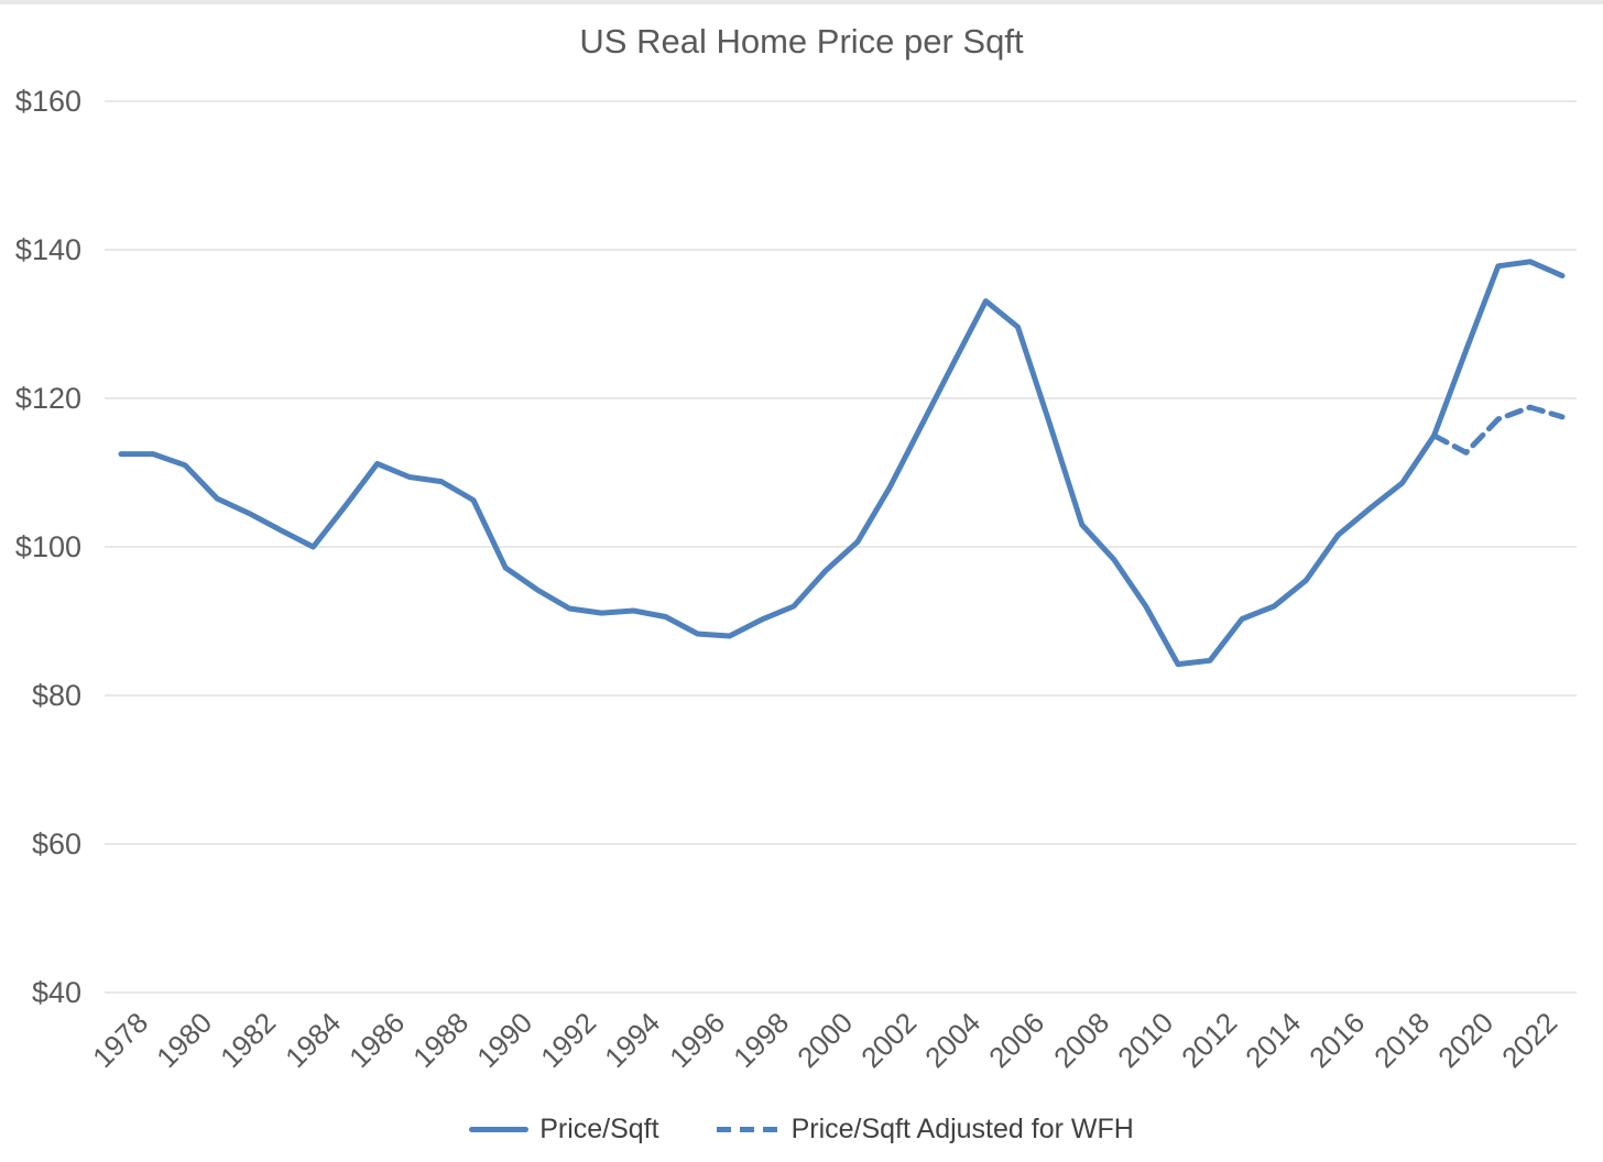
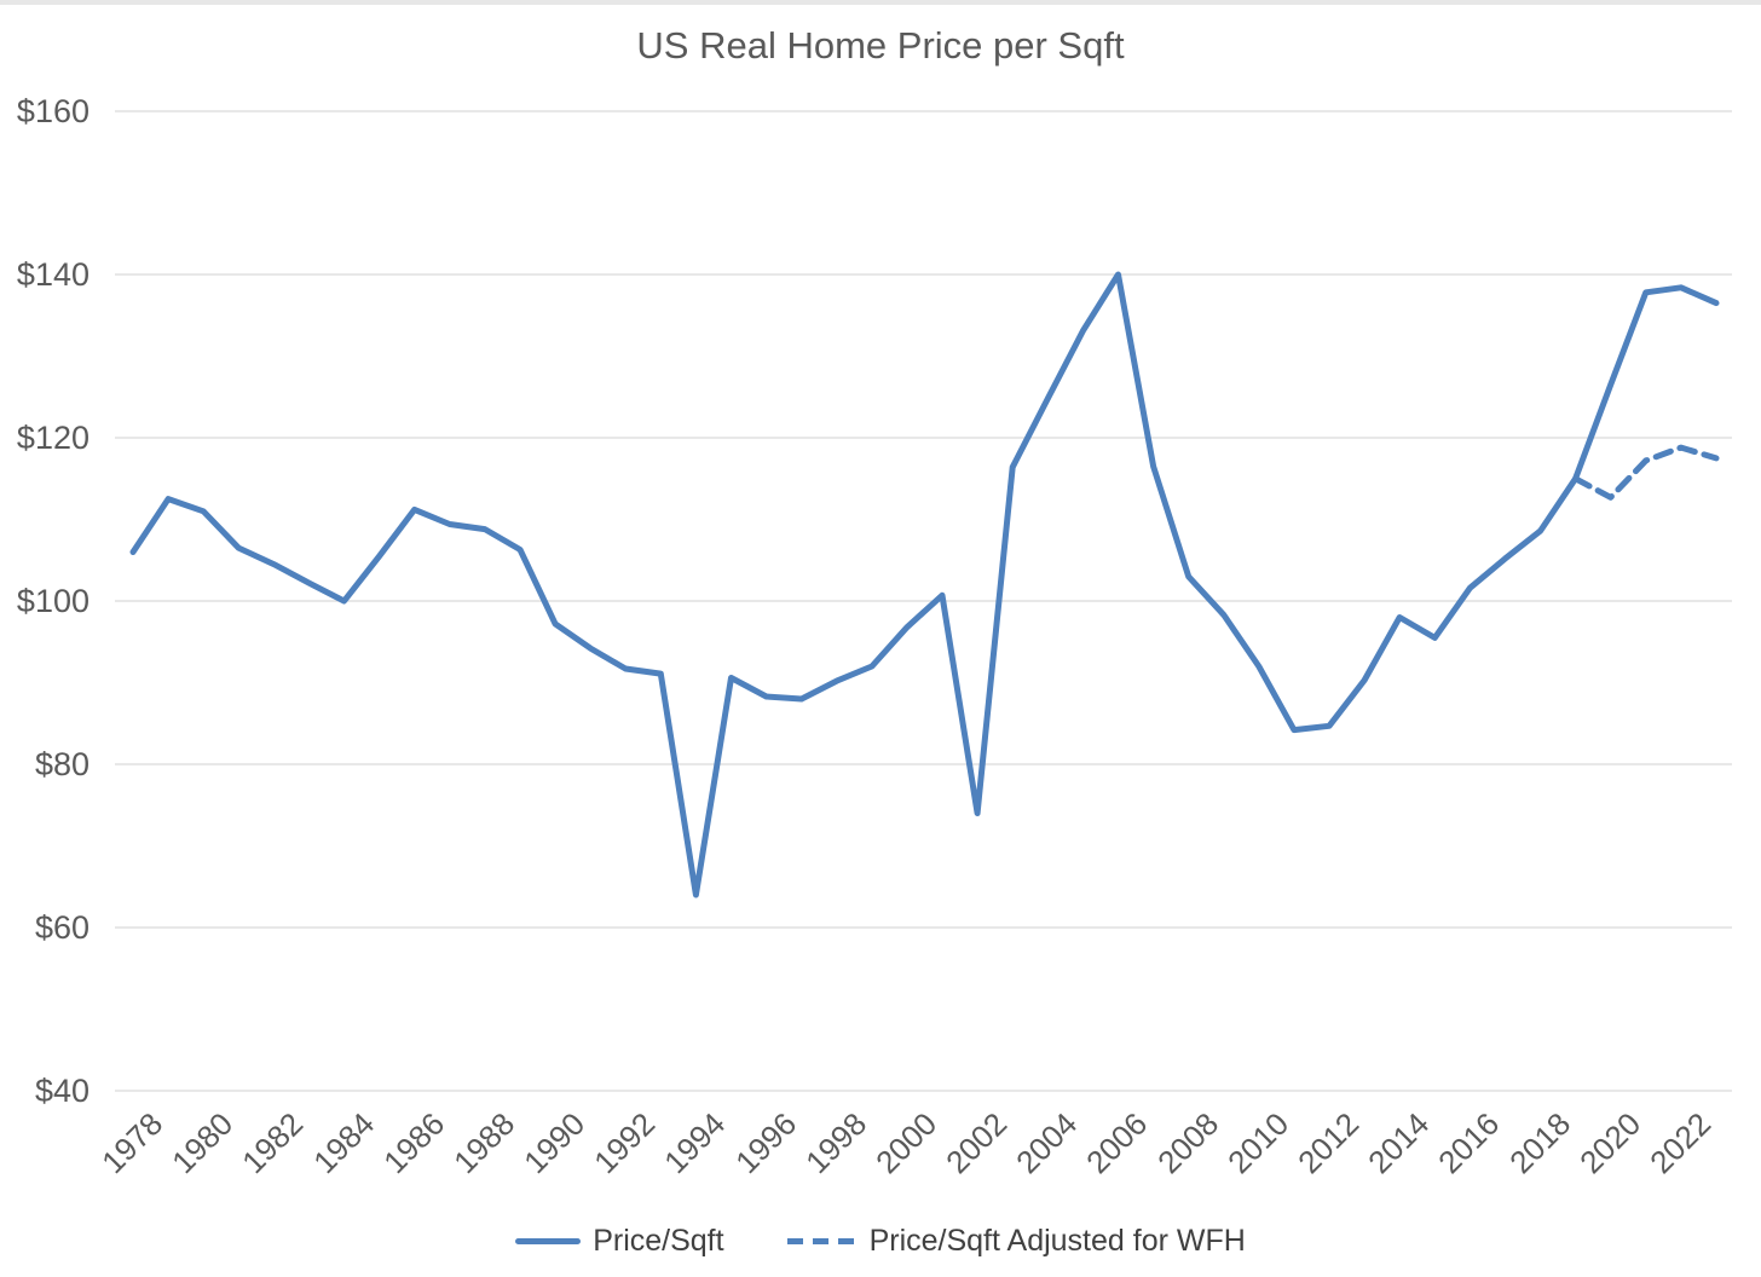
Price/Sqft/1978: $112 -> $106
Price/Sqft/1994: $91 -> $64
Price/Sqft/2002: $108 -> $74
Price/Sqft/2006: $130 -> $140
Price/Sqft/2014: $92 -> $98
